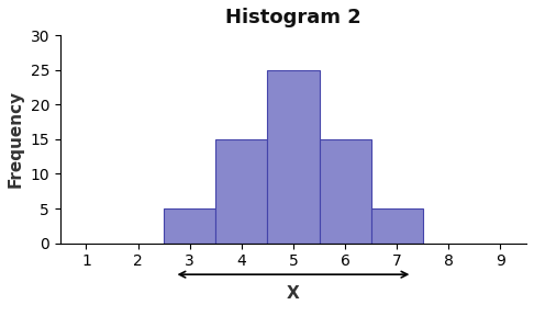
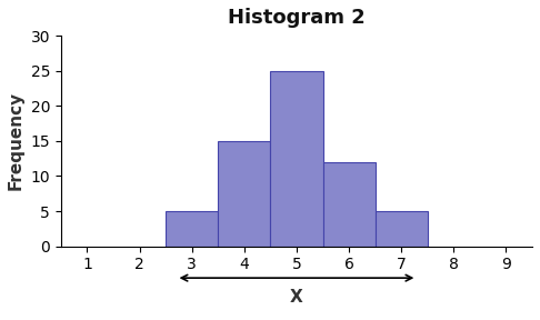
6: 15 -> 12
